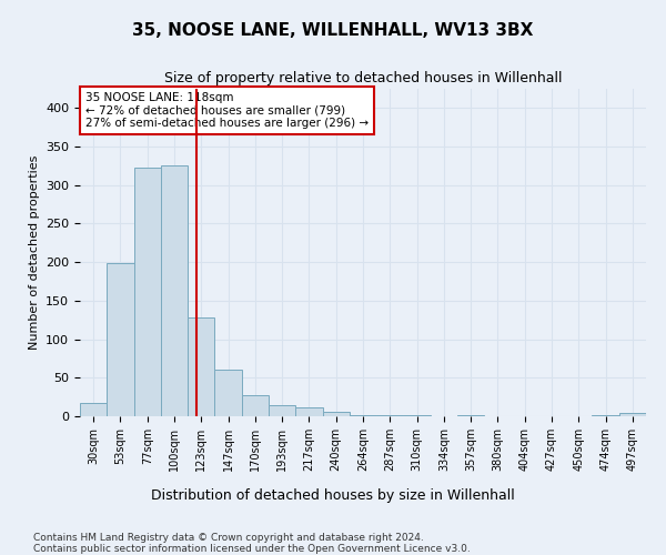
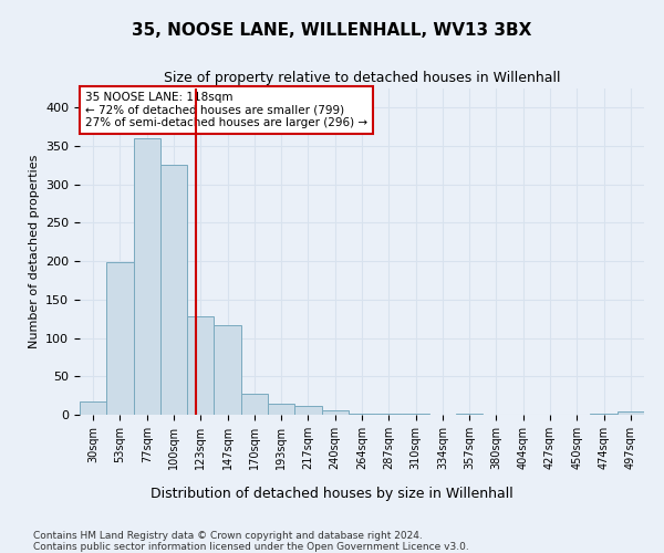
77sqm: 322 -> 360
147sqm: 60 -> 116
